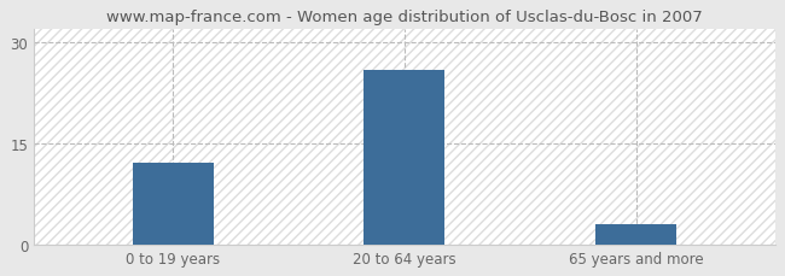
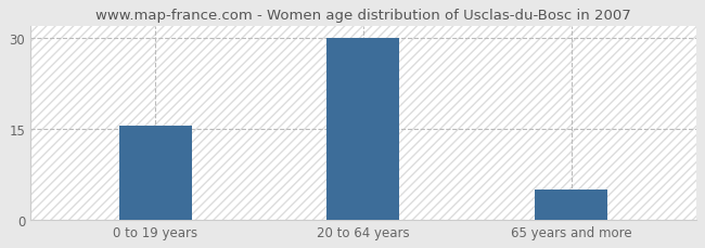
0 to 19 years: 12.2 -> 15.5
20 to 64 years: 26.0 -> 30.0
65 years and more: 3.0 -> 5.0
